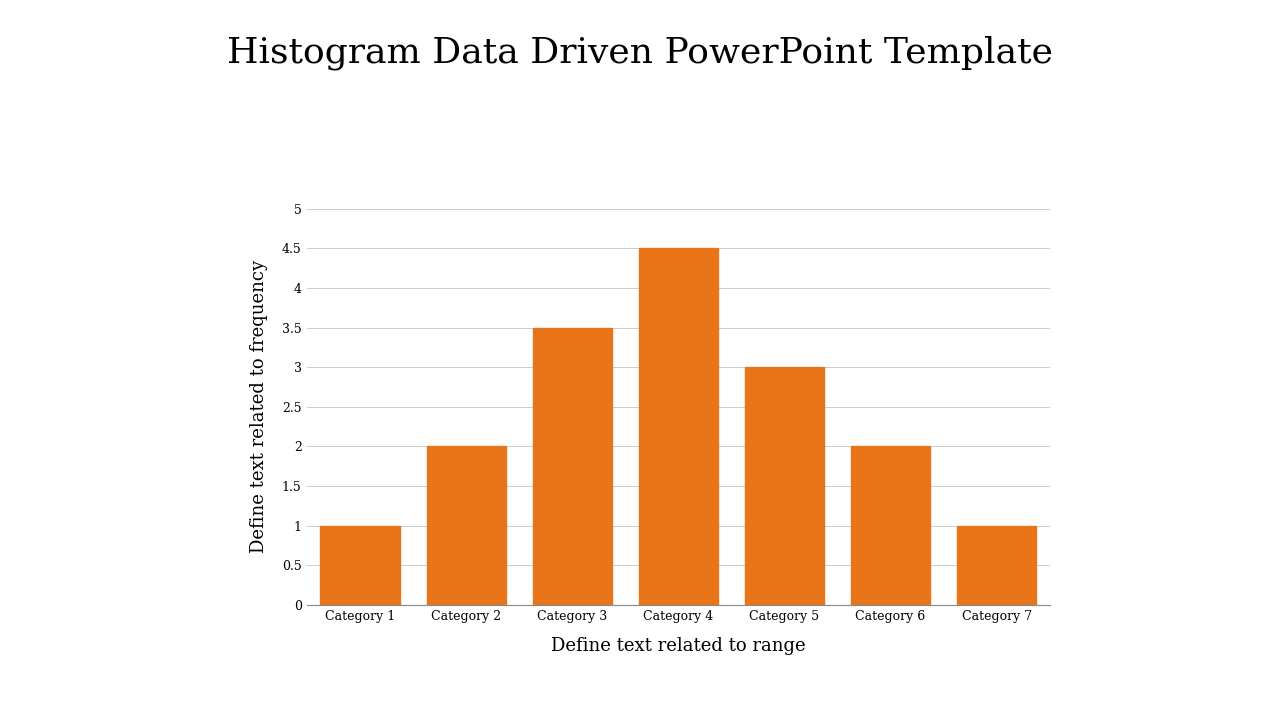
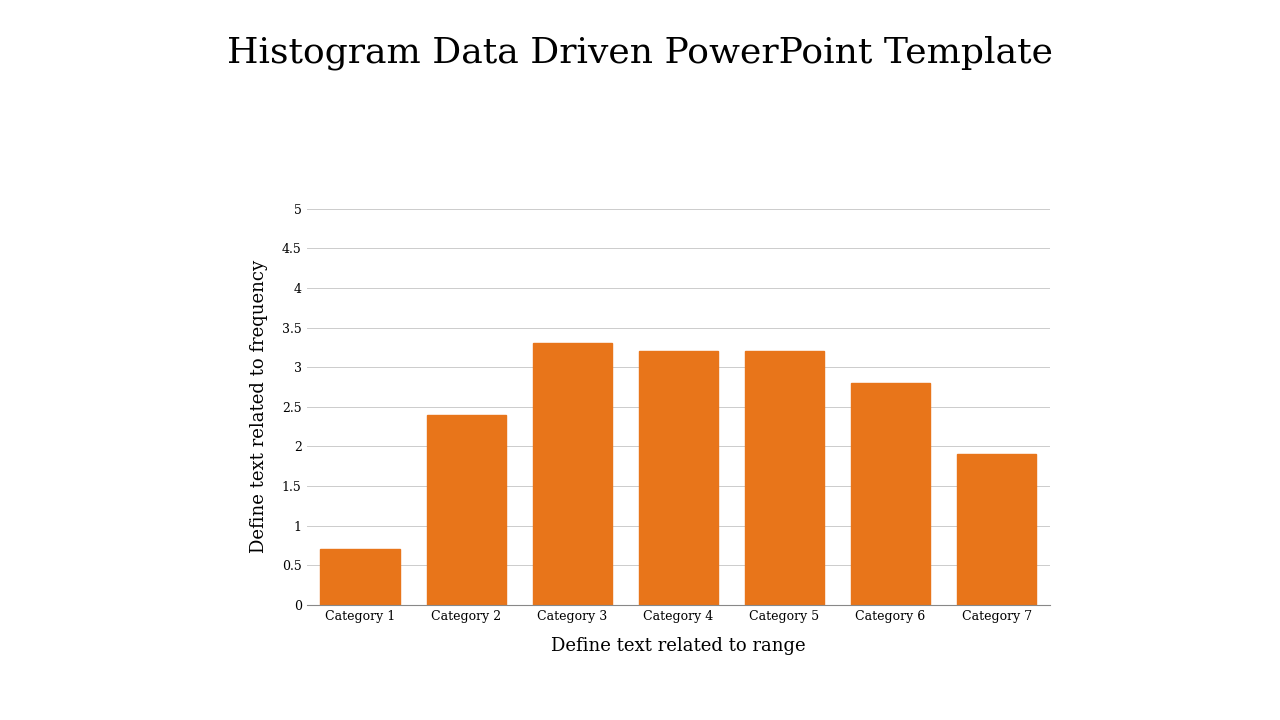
Category 1: 1.0 -> 0.7
Category 2: 2.0 -> 2.4
Category 3: 3.5 -> 3.3
Category 4: 4.5 -> 3.2
Category 5: 3.0 -> 3.2
Category 6: 2.0 -> 2.8
Category 7: 1.0 -> 1.9
